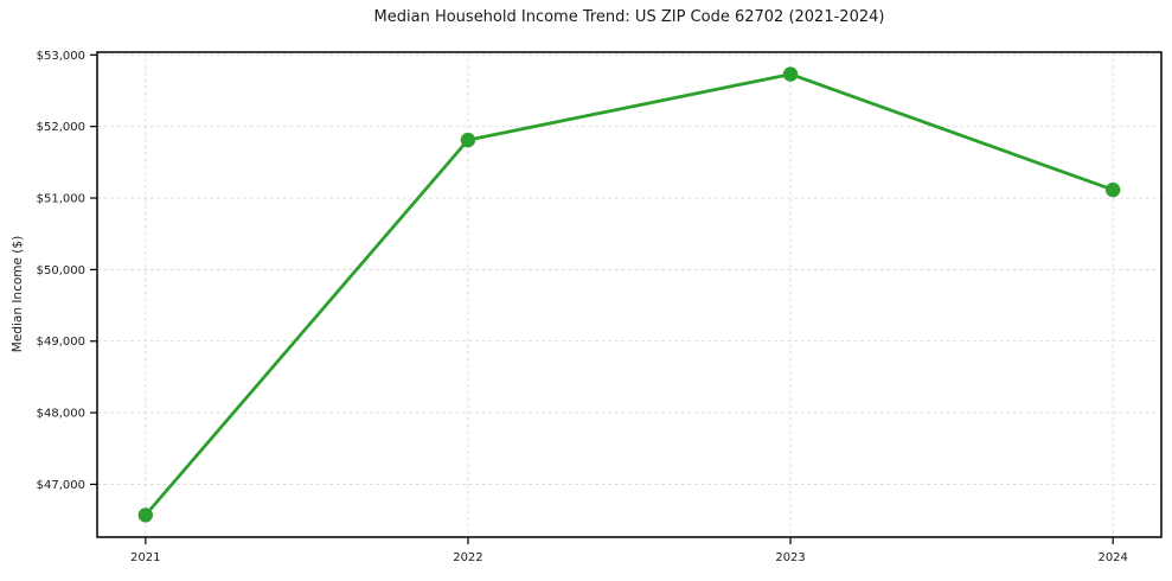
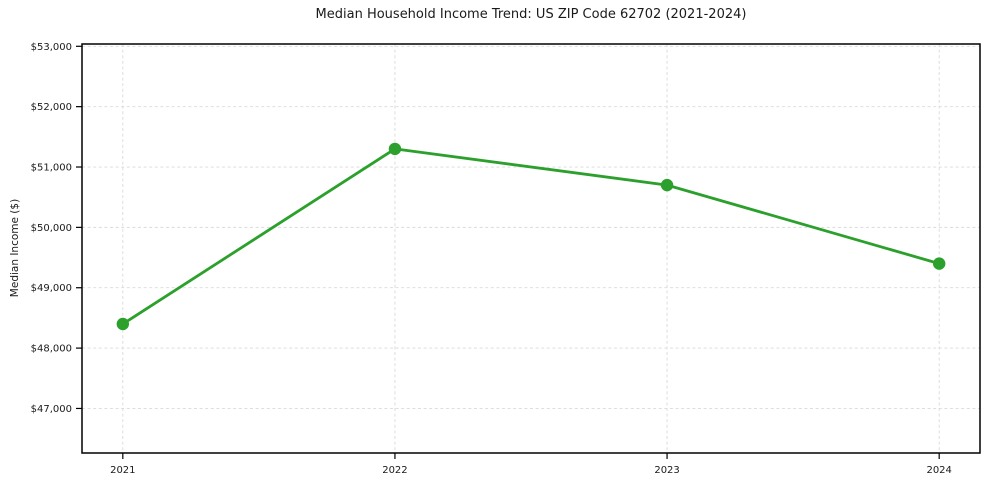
2021: $46600 -> $48400
2022: $51800 -> $51300
2023: $52700 -> $50700
2024: $51100 -> $49400
